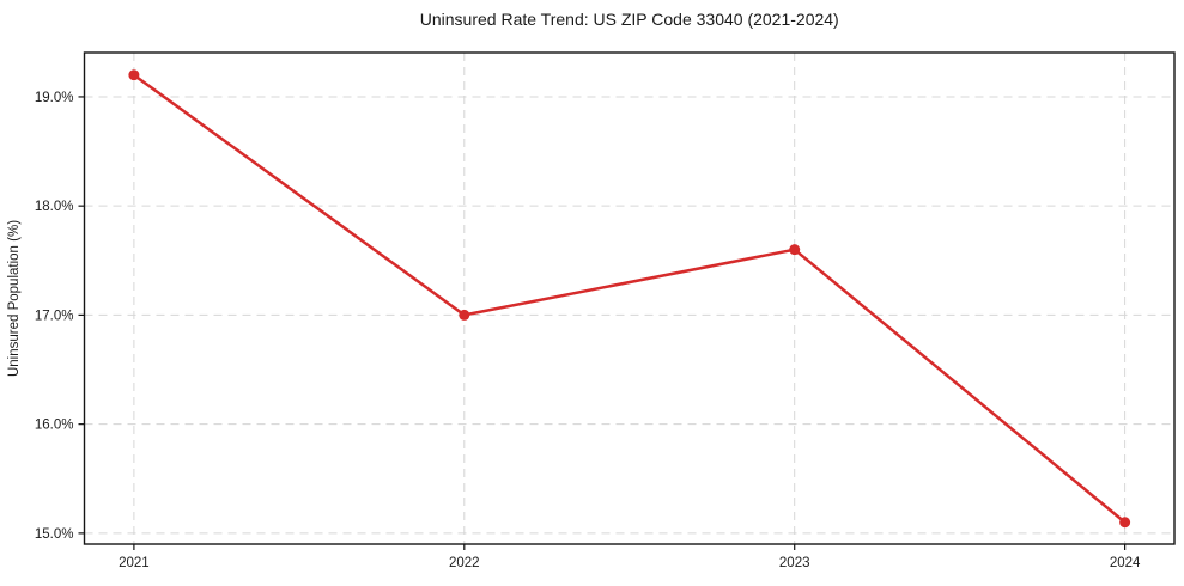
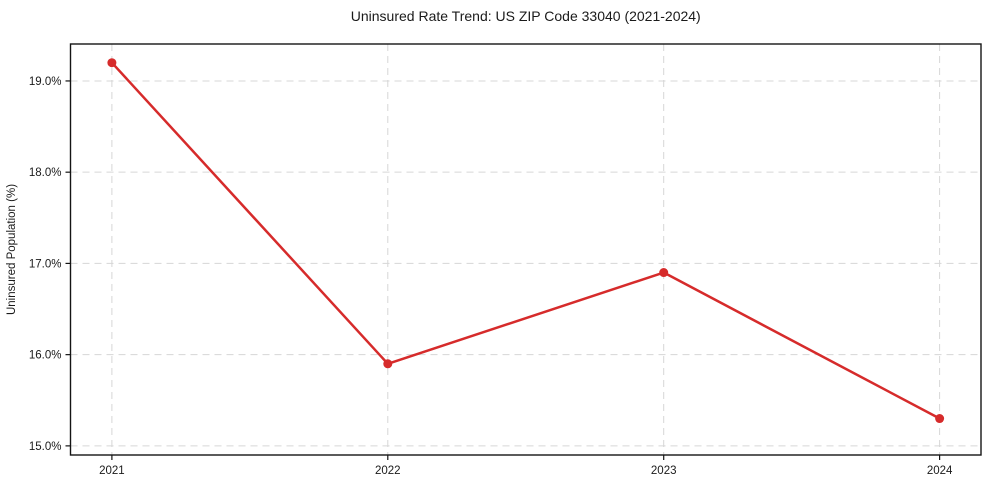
2022: 17.0% -> 15.9%
2023: 17.6% -> 16.9%
2024: 15.1% -> 15.3%
